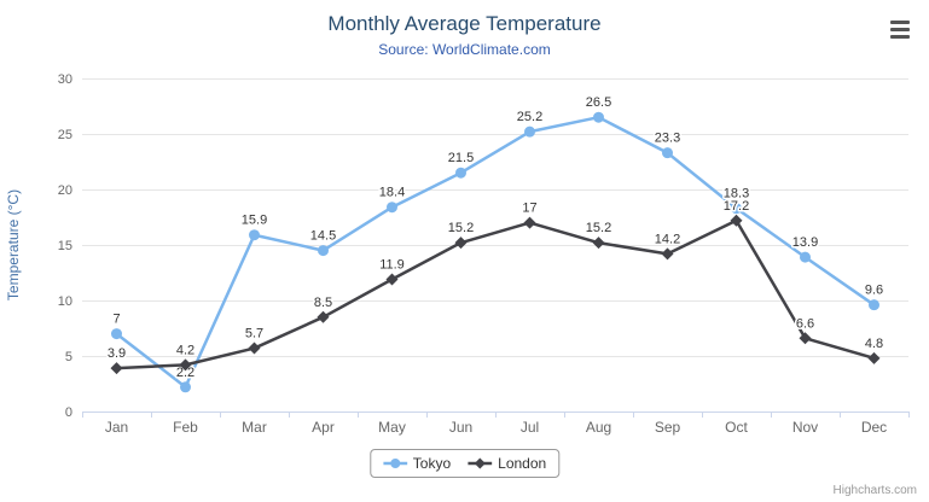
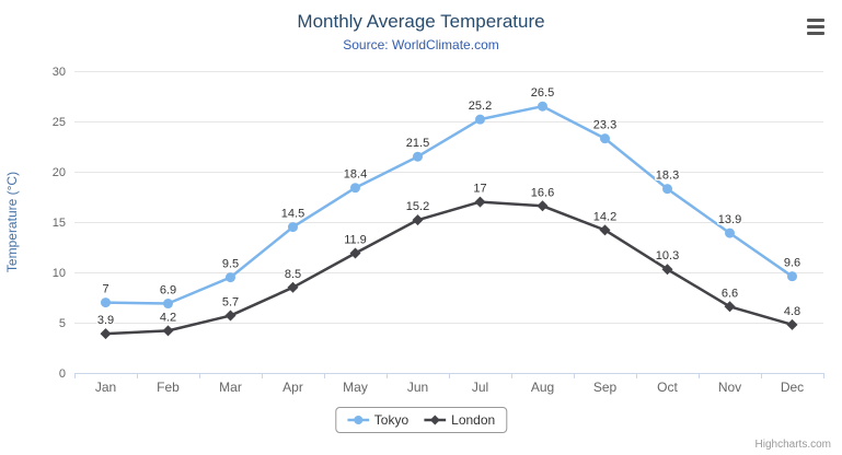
Tokyo/Feb: 2.2 -> 6.9
Tokyo/Mar: 15.9 -> 9.5
London/Aug: 15.2 -> 16.6
London/Oct: 17.2 -> 10.3
